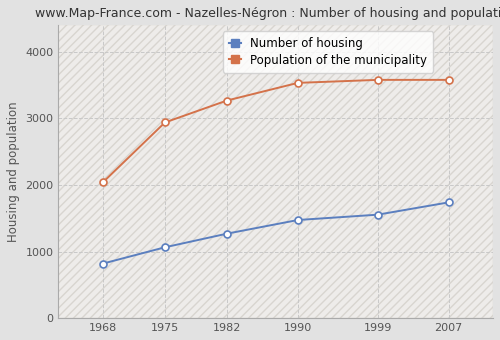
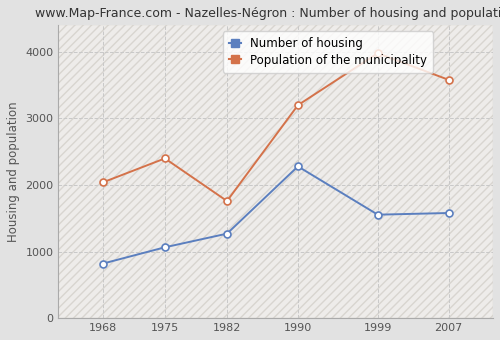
Population of the municipality/1975: 2940 -> 2400
Population of the municipality/1982: 3270 -> 1760
Number of housing/1990: 1480 -> 2280
Population of the municipality/1990: 3540 -> 3200
Population of the municipality/1999: 3580 -> 3980
Number of housing/2007: 1740 -> 1580
